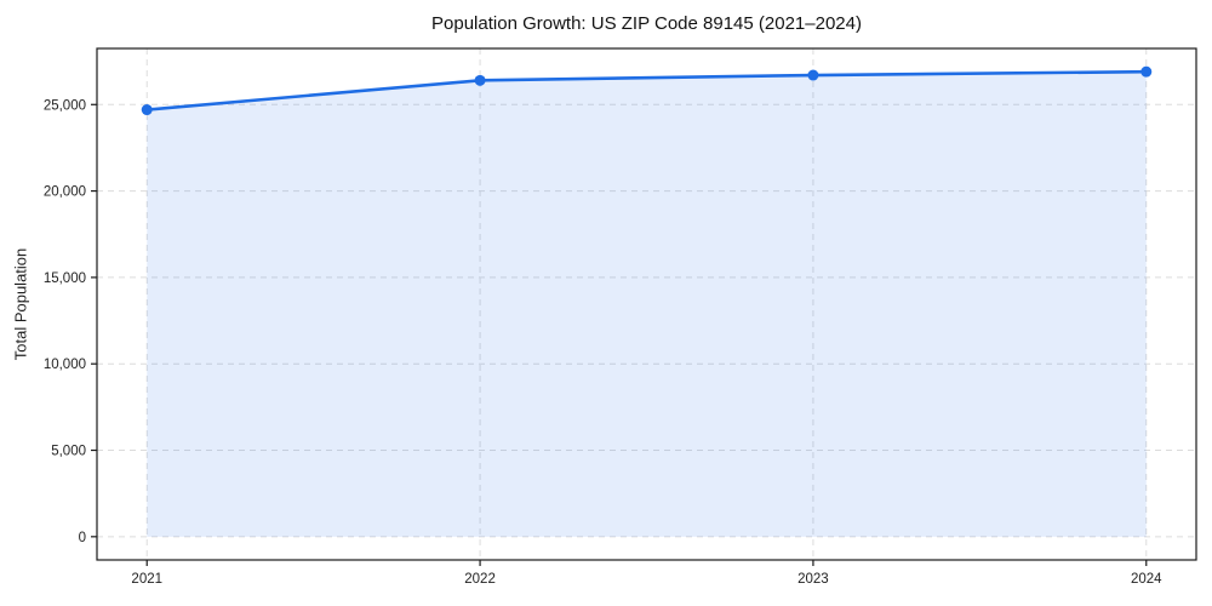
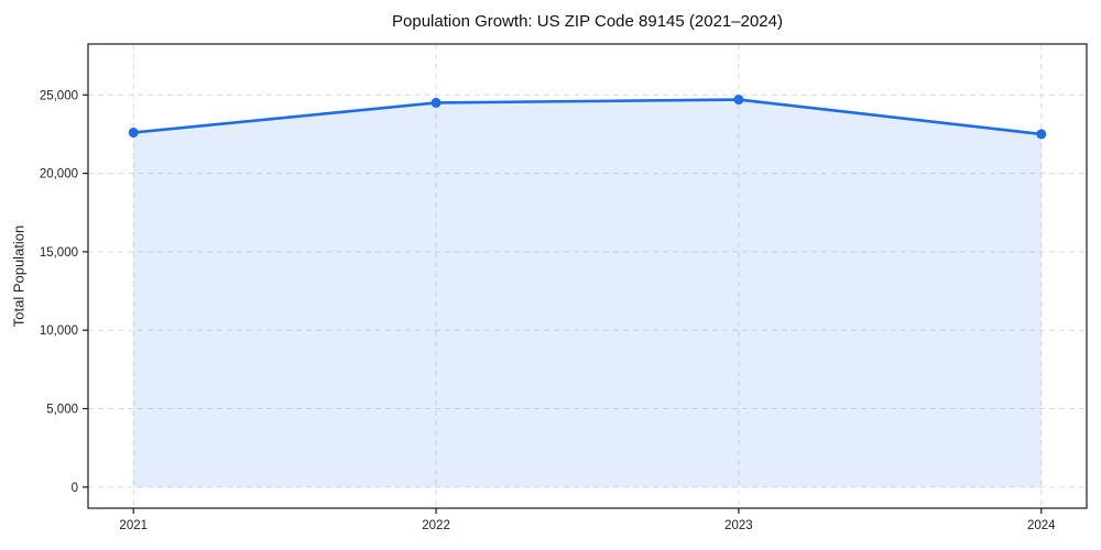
2021: 24700 -> 22600
2022: 26400 -> 24500
2023: 26700 -> 24700
2024: 26900 -> 22500
